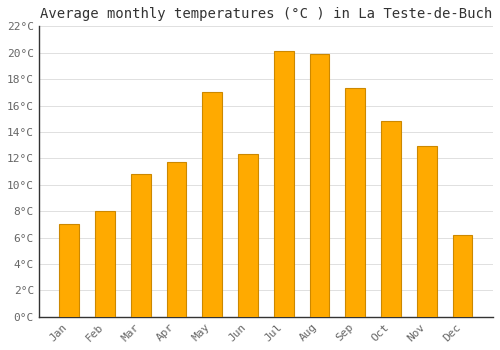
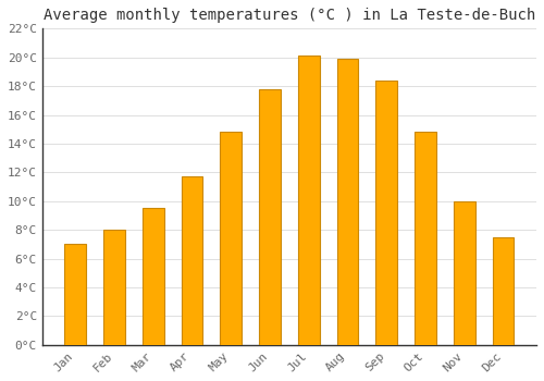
Mar: 10.8°C -> 9.5°C
May: 17.0°C -> 14.8°C
Jun: 12.3°C -> 17.8°C
Sep: 17.3°C -> 18.4°C
Nov: 12.9°C -> 10.0°C
Dec: 6.2°C -> 7.5°C
